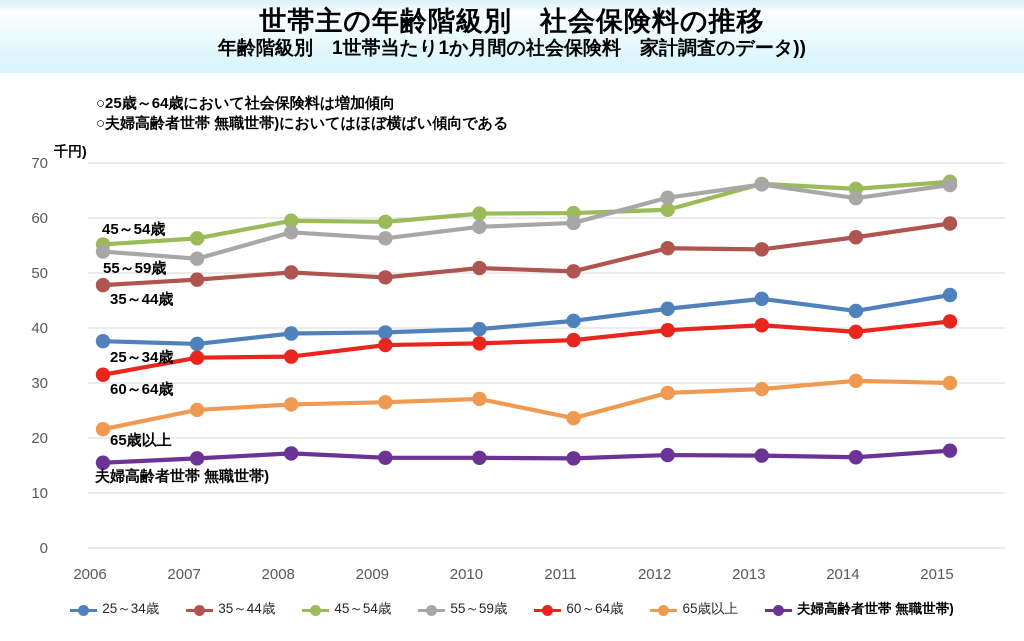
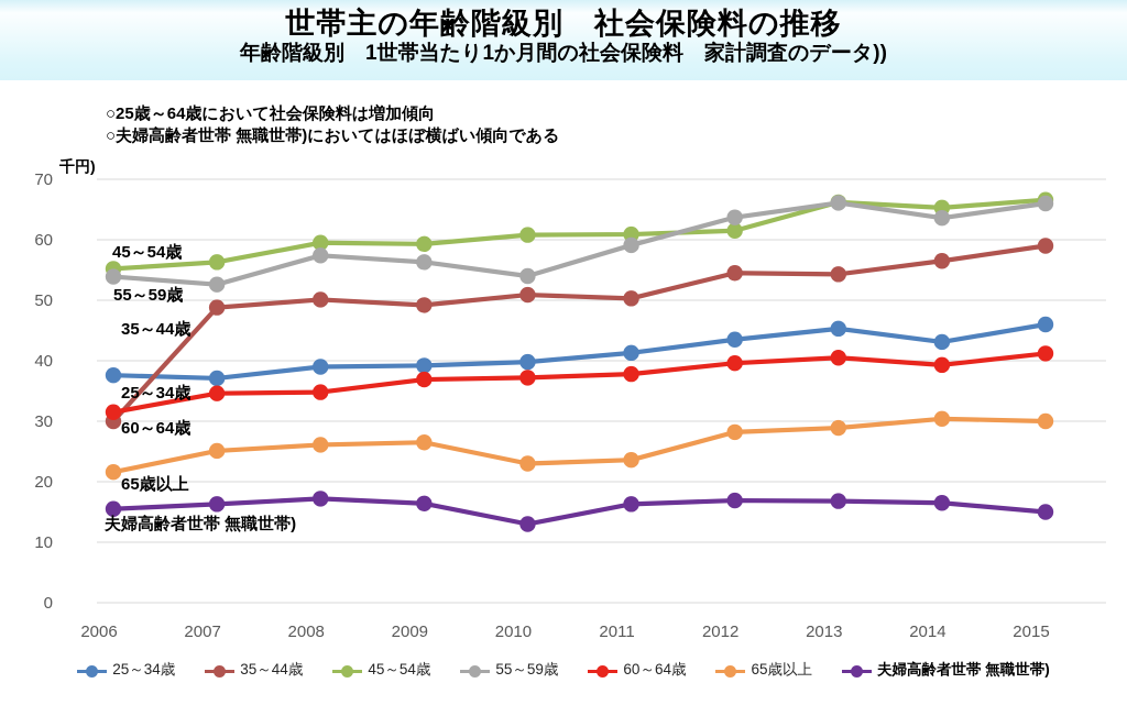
35～44歳/2006: 48 -> 30
55～59歳/2010: 58 -> 54
65歳以上/2010: 27 -> 23
夫婦高齢者世帯 無職世帯)/2010: 16 -> 13
夫婦高齢者世帯 無職世帯)/2015: 18 -> 15
